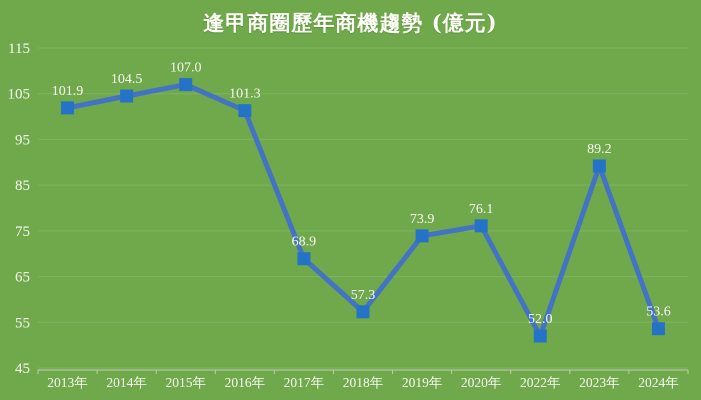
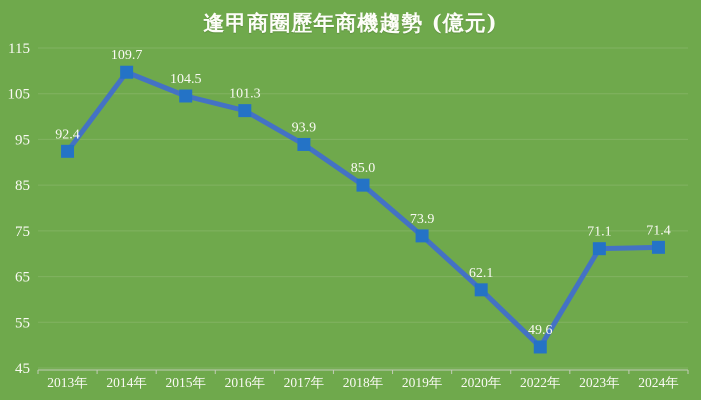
2013年: 101.9 -> 92.4
2014年: 104.5 -> 109.7
2015年: 107.0 -> 104.5
2017年: 68.9 -> 93.9
2018年: 57.3 -> 85.0
2020年: 76.1 -> 62.1
2022年: 52.0 -> 49.6
2023年: 89.2 -> 71.1
2024年: 53.6 -> 71.4
